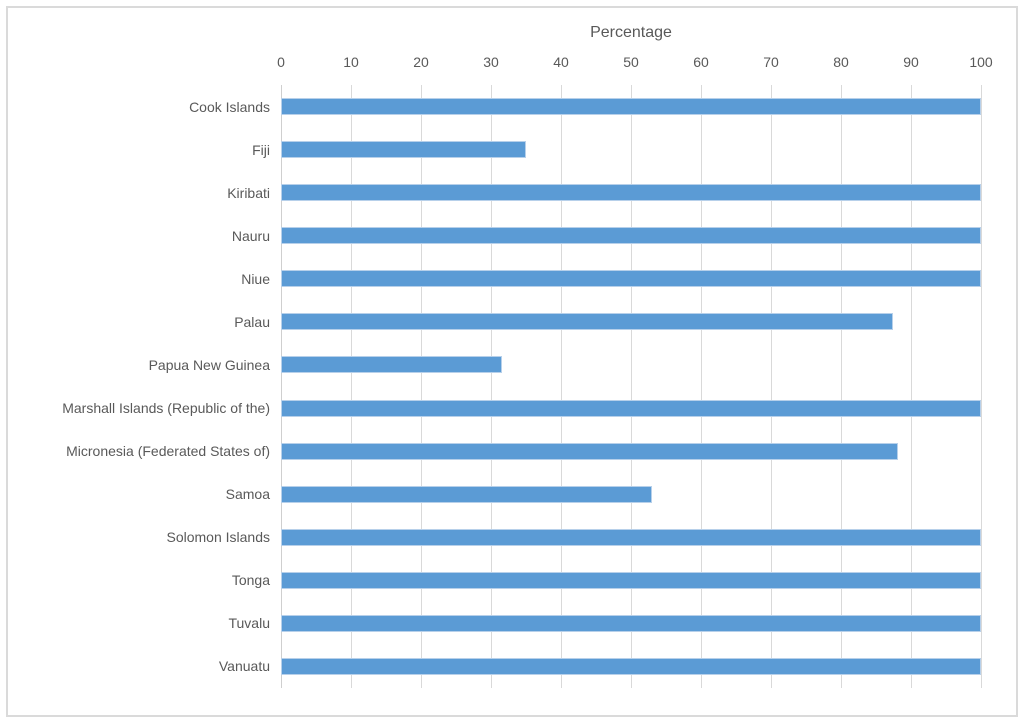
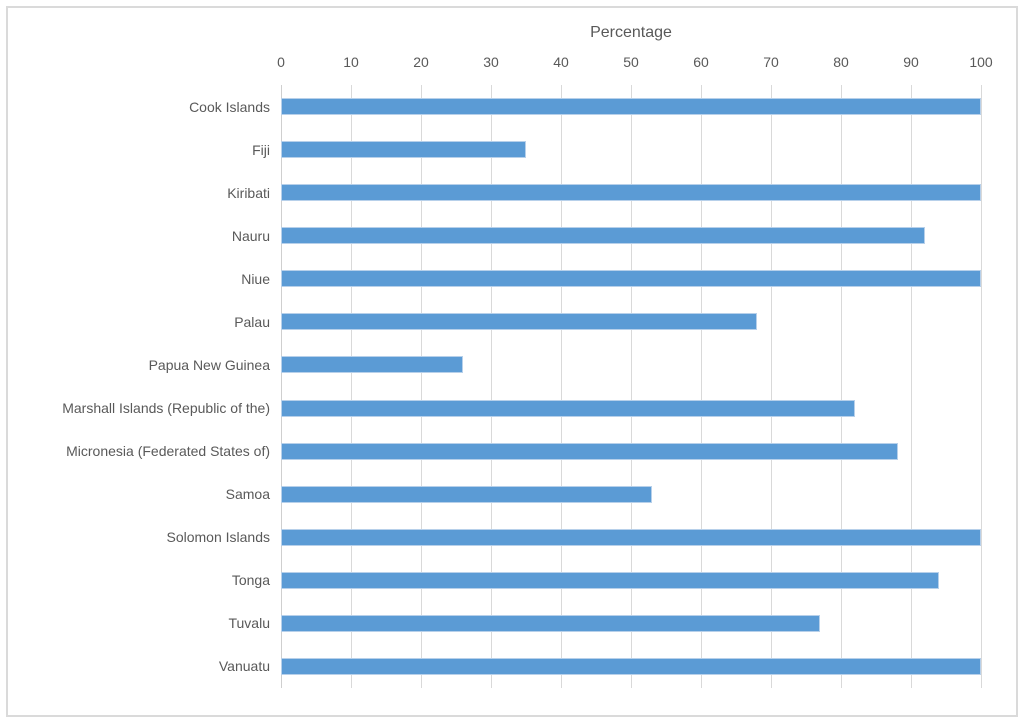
Nauru: 100 -> 92
Palau: 87 -> 68
Papua New Guinea: 32 -> 26
Marshall Islands (Republic of the): 100 -> 82
Tonga: 100 -> 94
Tuvalu: 100 -> 77
